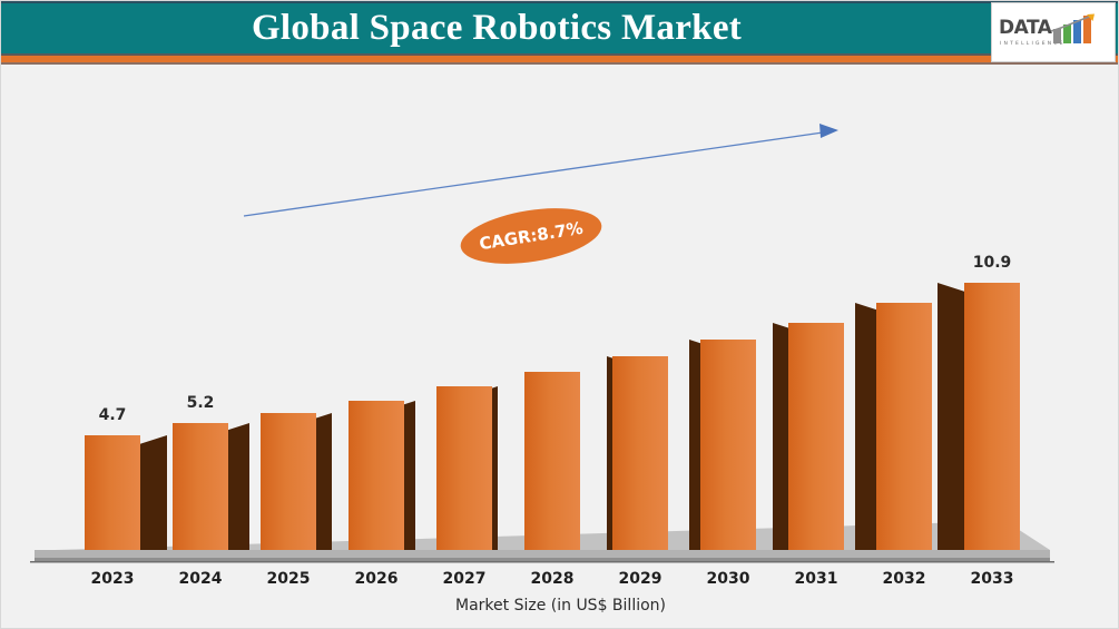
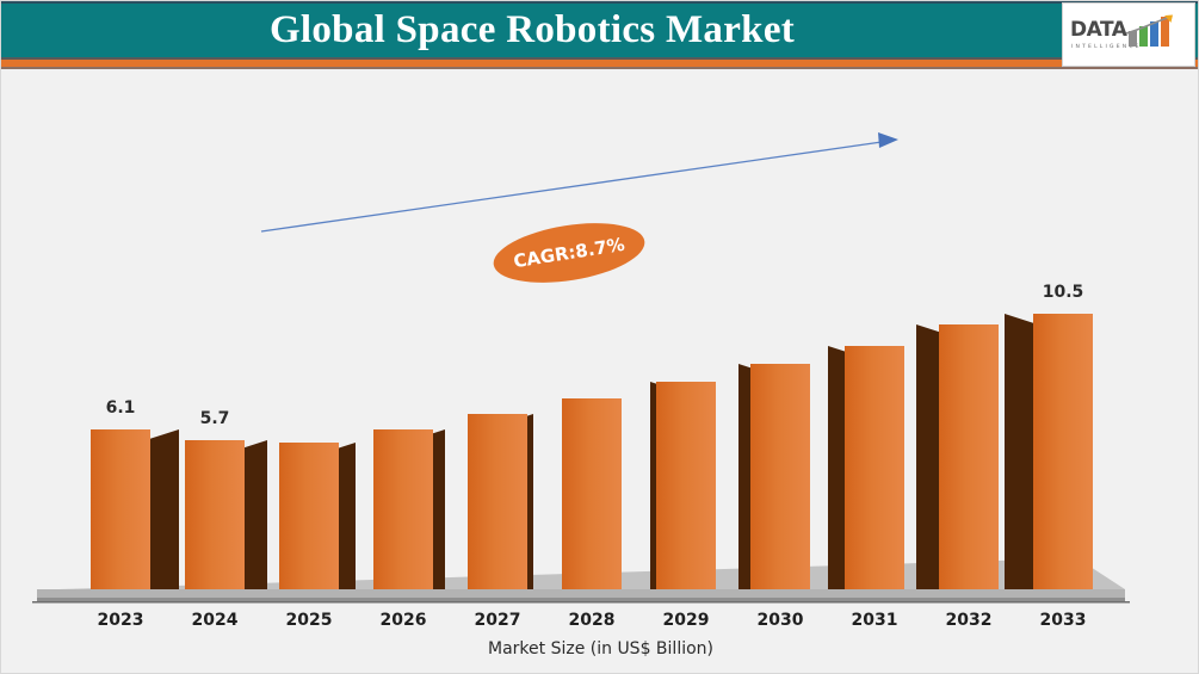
2023: 4.7 -> 6.1
2024: 5.2 -> 5.7
2033: 10.9 -> 10.5
